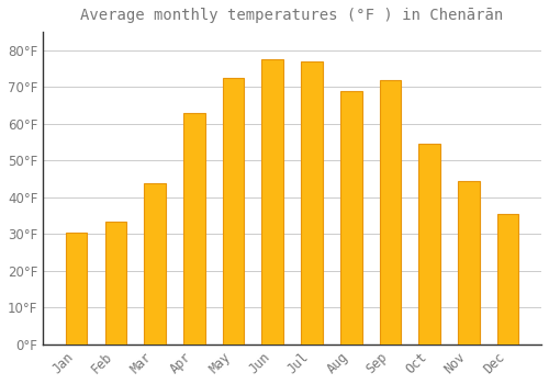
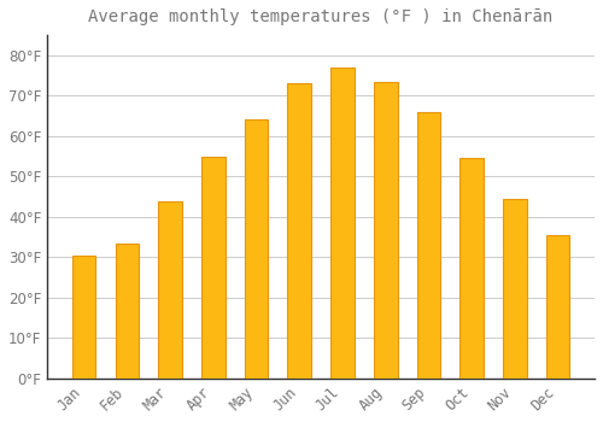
Apr: 63.0°F -> 55.0°F
May: 72.5°F -> 64.0°F
Jun: 77.5°F -> 73.0°F
Aug: 69.0°F -> 73.5°F
Sep: 72.0°F -> 66.0°F
